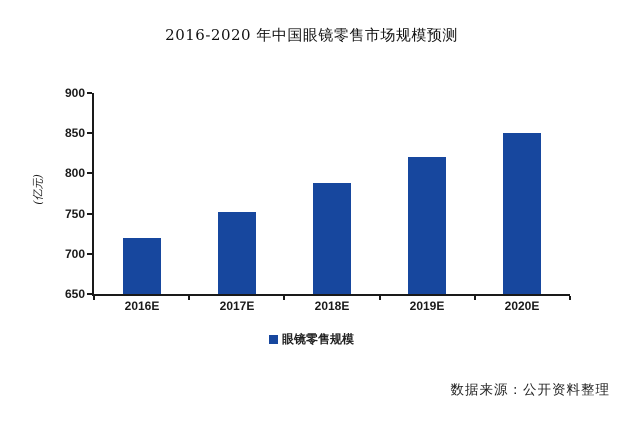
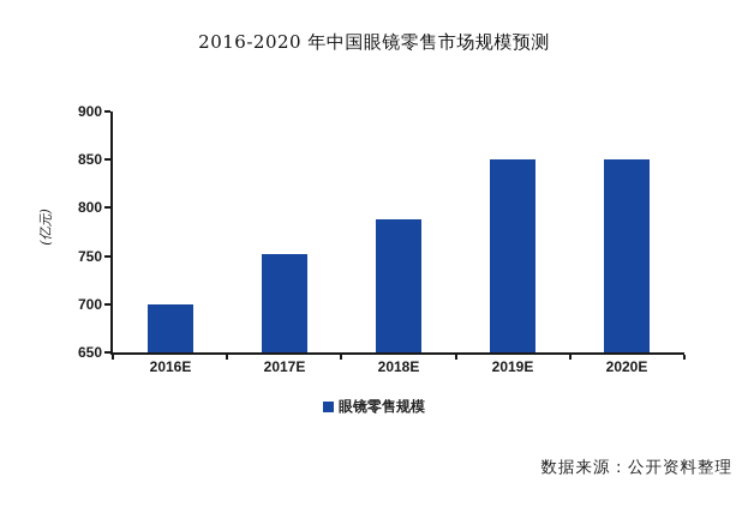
2016E: 720 -> 700
2019E: 820 -> 850
